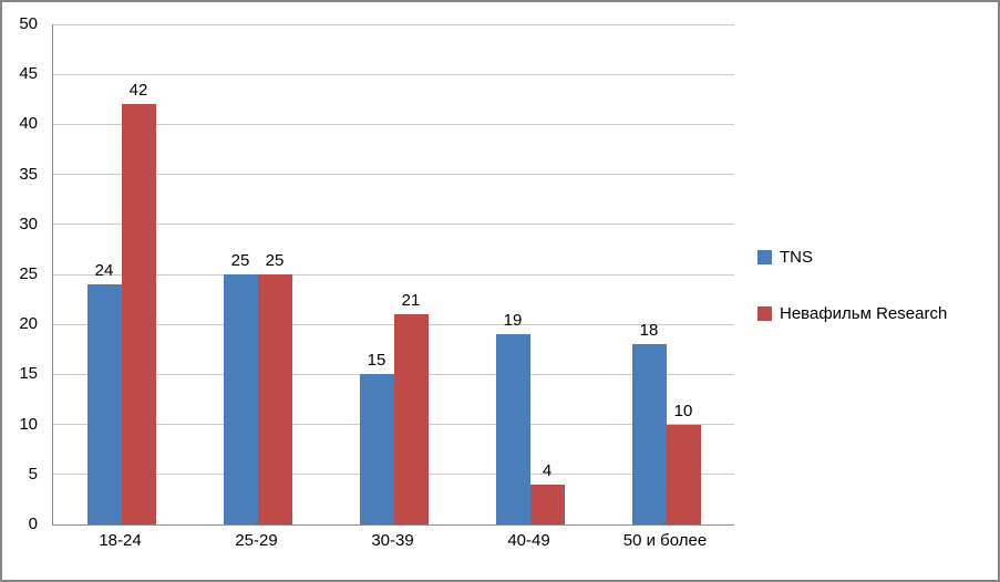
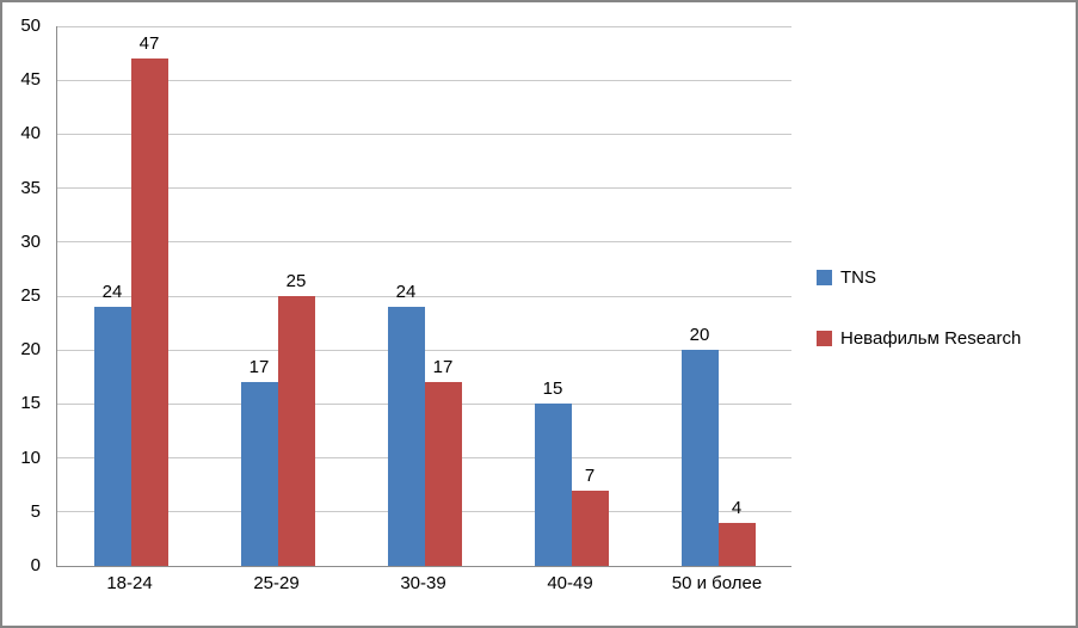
Невафильм Research/18-24: 42 -> 47
TNS/25-29: 25 -> 17
TNS/30-39: 15 -> 24
Невафильм Research/30-39: 21 -> 17
TNS/40-49: 19 -> 15
Невафильм Research/40-49: 4 -> 7
TNS/50 и более: 18 -> 20
Невафильм Research/50 и более: 10 -> 4
